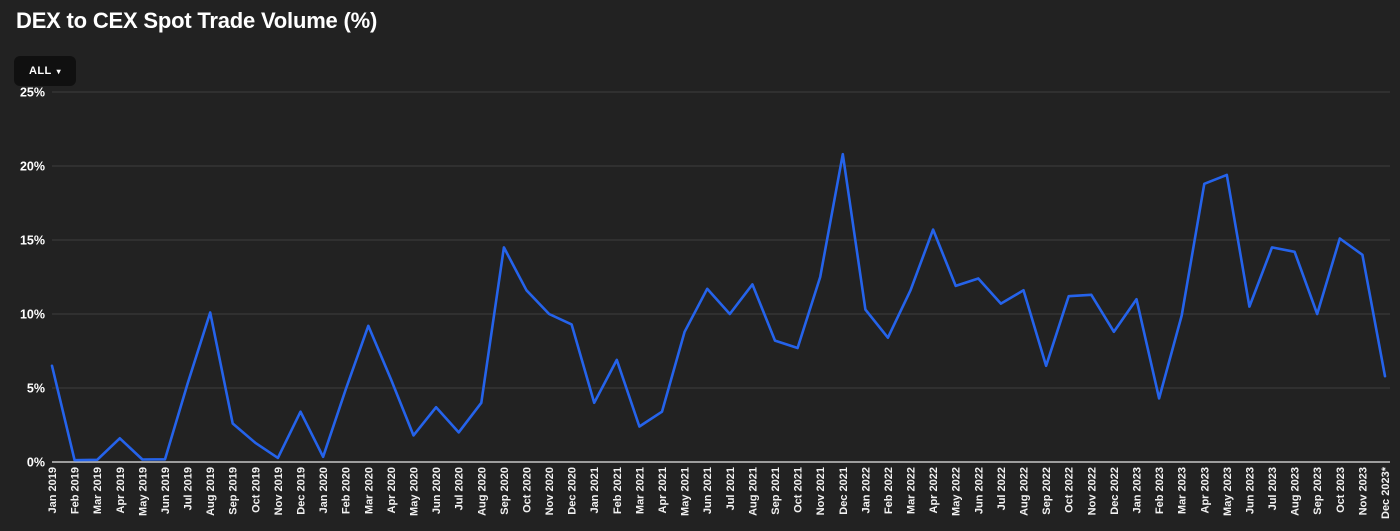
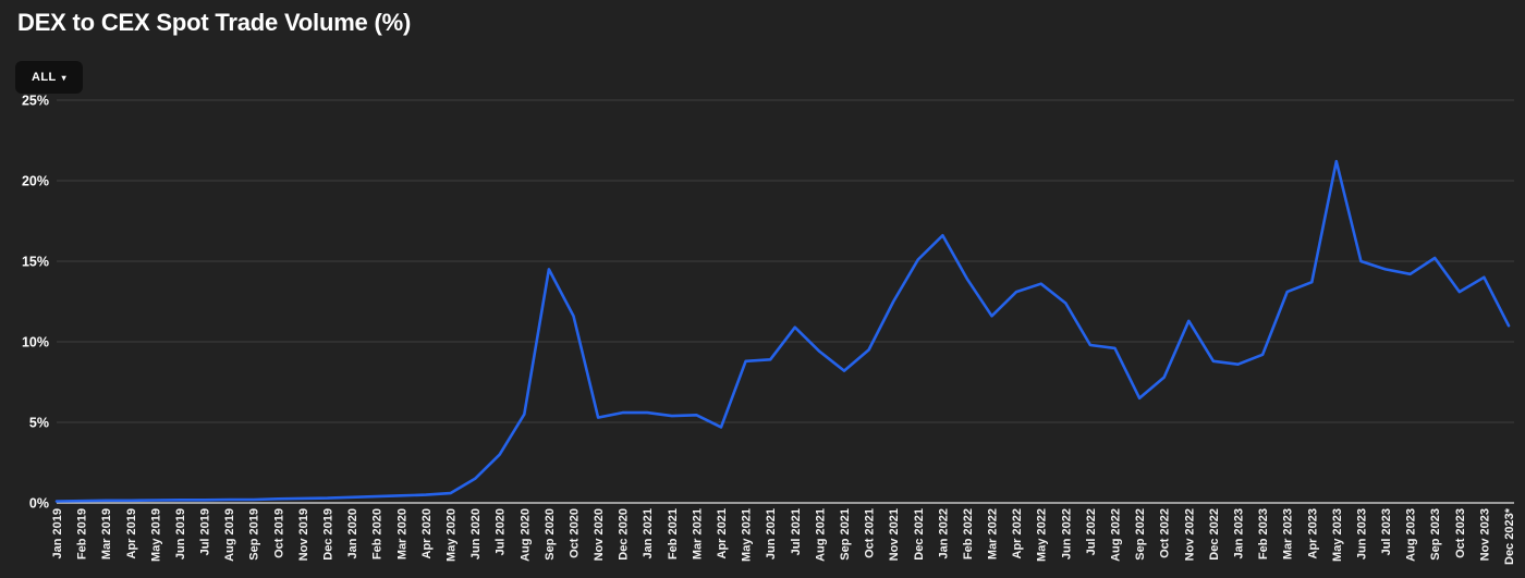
Jan 2019: 6.5% -> 0.1%
Apr 2019: 1.6% -> 0.1%
Jul 2019: 5.3% -> 0.2%
Aug 2019: 10.1% -> 0.2%
Sep 2019: 2.6% -> 0.2%
Oct 2019: 1.3% -> 0.2%
Dec 2019: 3.4% -> 0.3%
Feb 2020: 4.9% -> 0.4%
Mar 2020: 9.2% -> 0.5%
Apr 2020: 5.6% -> 0.5%
May 2020: 1.8% -> 0.6%
Jun 2020: 3.7% -> 1.5%
Jul 2020: 2.0% -> 3.0%
Aug 2020: 4.0% -> 5.5%
Nov 2020: 10.0% -> 5.3%
Dec 2020: 9.3% -> 5.6%
Jan 2021: 4.0% -> 5.6%
Feb 2021: 6.9% -> 5.4%
Mar 2021: 2.4% -> 5.5%
Apr 2021: 3.4% -> 4.7%
Jun 2021: 11.7% -> 8.9%
Jul 2021: 10.0% -> 10.9%
Aug 2021: 12.0% -> 9.4%
Oct 2021: 7.7% -> 9.5%
Dec 2021: 20.8% -> 15.1%
Jan 2022: 10.3% -> 16.6%
Feb 2022: 8.4% -> 13.9%
Apr 2022: 15.7% -> 13.1%
May 2022: 11.9% -> 13.6%
Jul 2022: 10.7% -> 9.8%
Aug 2022: 11.6% -> 9.6%
Oct 2022: 11.2% -> 7.8%
Jan 2023: 11.0% -> 8.6%
Feb 2023: 4.3% -> 9.2%
Mar 2023: 9.9% -> 13.1%
Apr 2023: 18.8% -> 13.7%
May 2023: 19.4% -> 21.2%
Jun 2023: 10.5% -> 15.0%
Sep 2023: 10.0% -> 15.2%
Oct 2023: 15.1% -> 13.1%
Dec 2023*: 5.8% -> 11.0%
